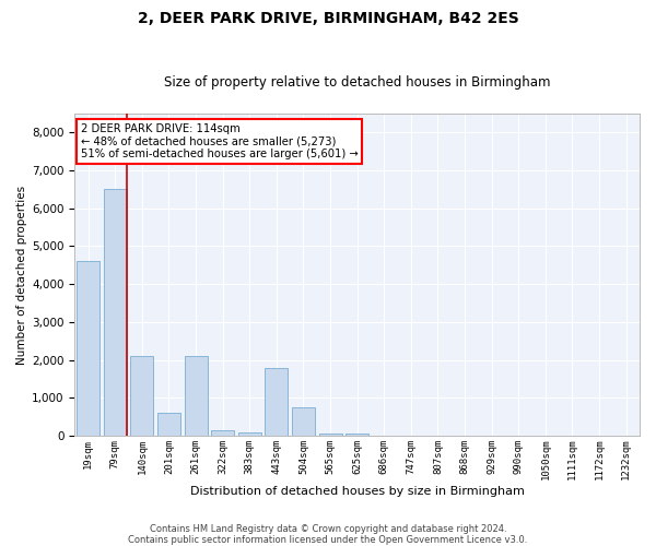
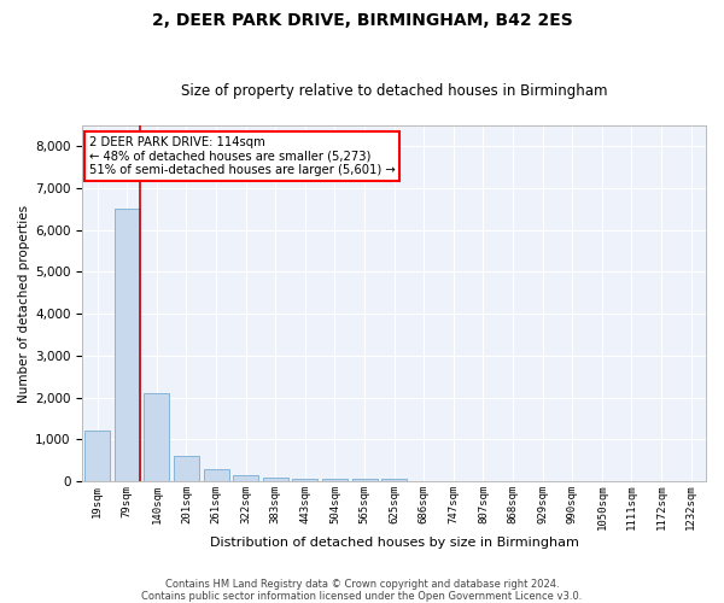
19sqm: 4,600 -> 1,200
261sqm: 2,100 -> 300
443sqm: 1,800 -> 50
504sqm: 750 -> 50
